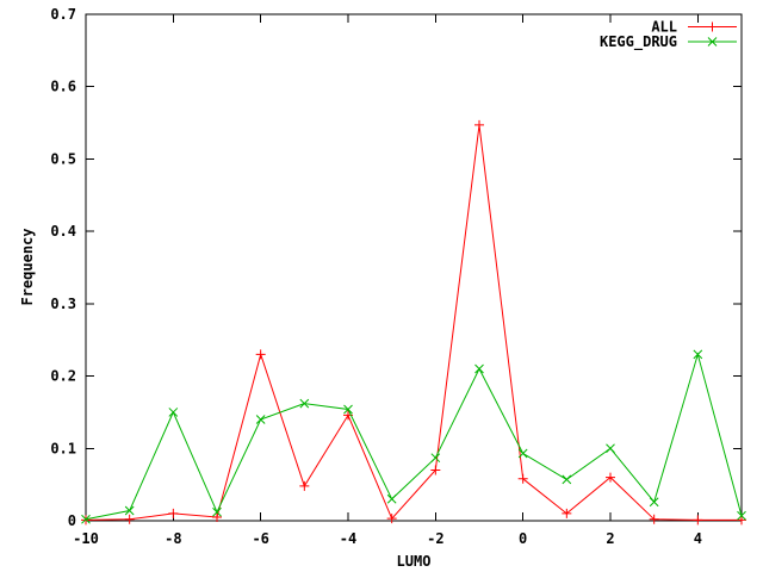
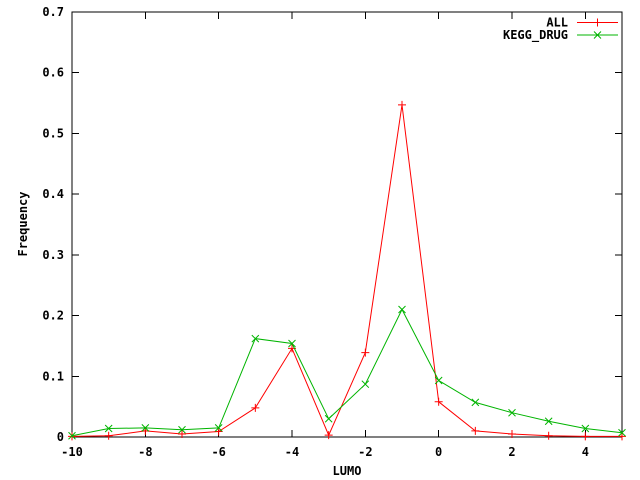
KEGG_DRUG/-8: 0.15 -> 0.01
ALL/-6: 0.23 -> 0.01
KEGG_DRUG/-6: 0.14 -> 0.01
ALL/-2: 0.07 -> 0.14
ALL/2: 0.06 -> 0.01
KEGG_DRUG/2: 0.10 -> 0.04
KEGG_DRUG/4: 0.23 -> 0.01
